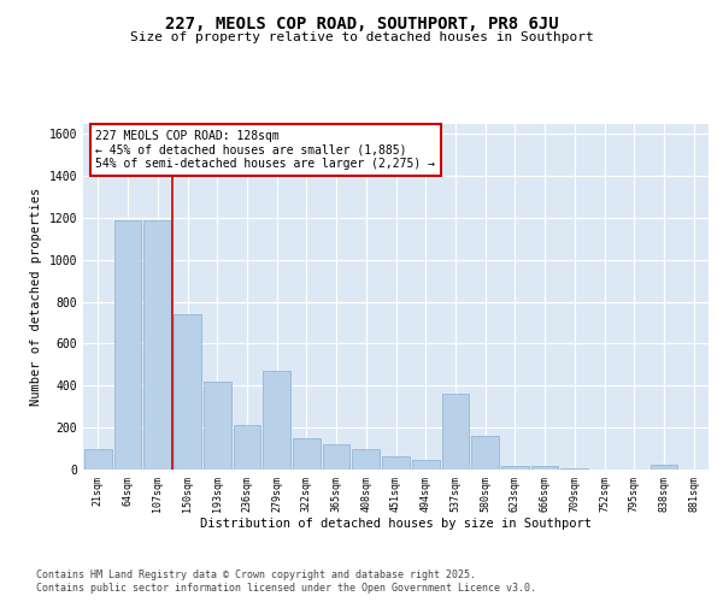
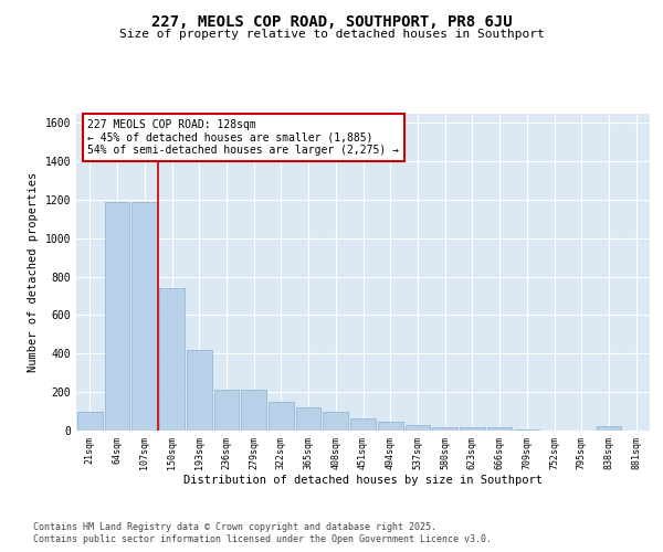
279sqm: 470 -> 210
537sqm: 360 -> 30
580sqm: 160 -> 20
